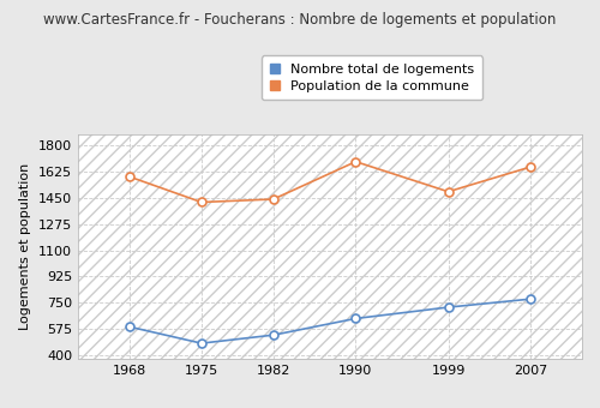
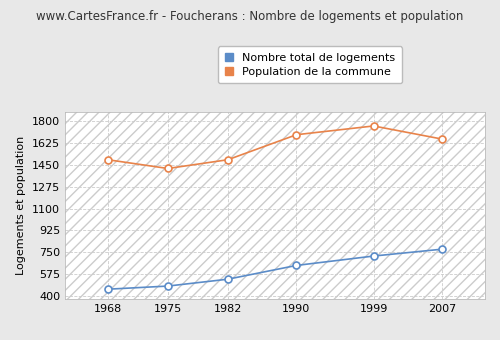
Nombre total de logements/1968: 590 -> 460
Population de la commune/1968: 1590 -> 1490
Population de la commune/1982: 1440 -> 1490
Population de la commune/1999: 1490 -> 1760
